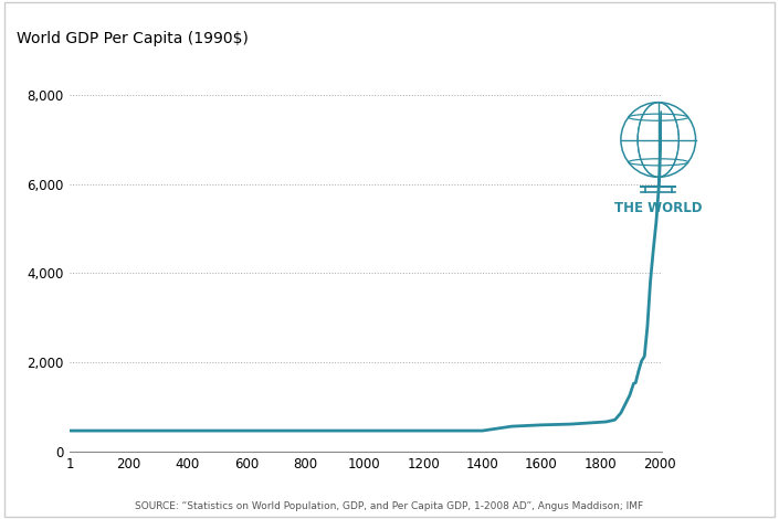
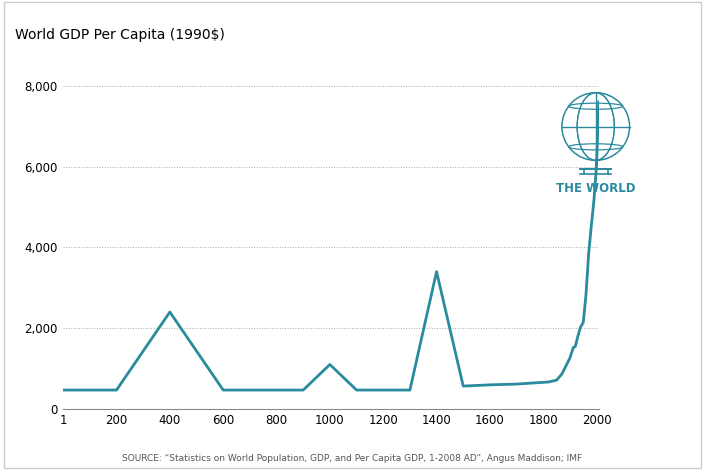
400: 470 -> 2,400
1000: 470 -> 1,100
1400: 470 -> 3,400
